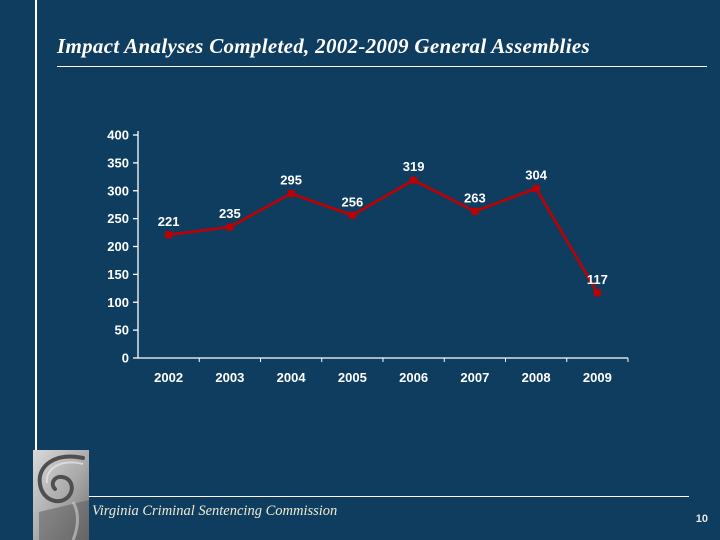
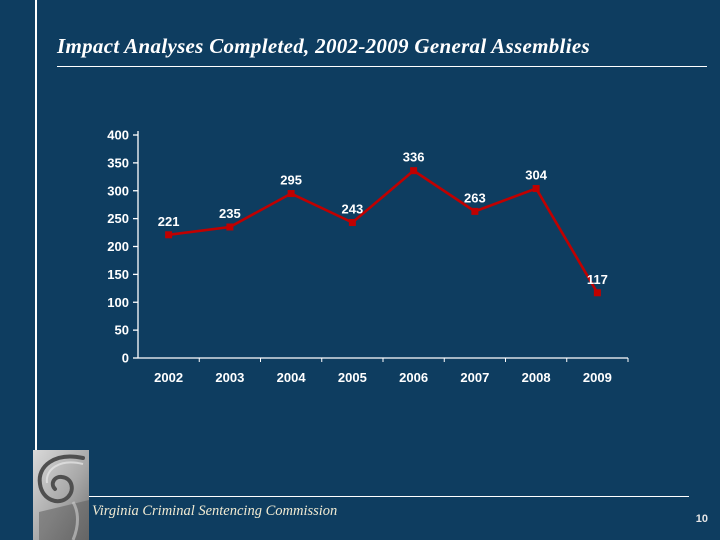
2005: 256 -> 243
2006: 319 -> 336
